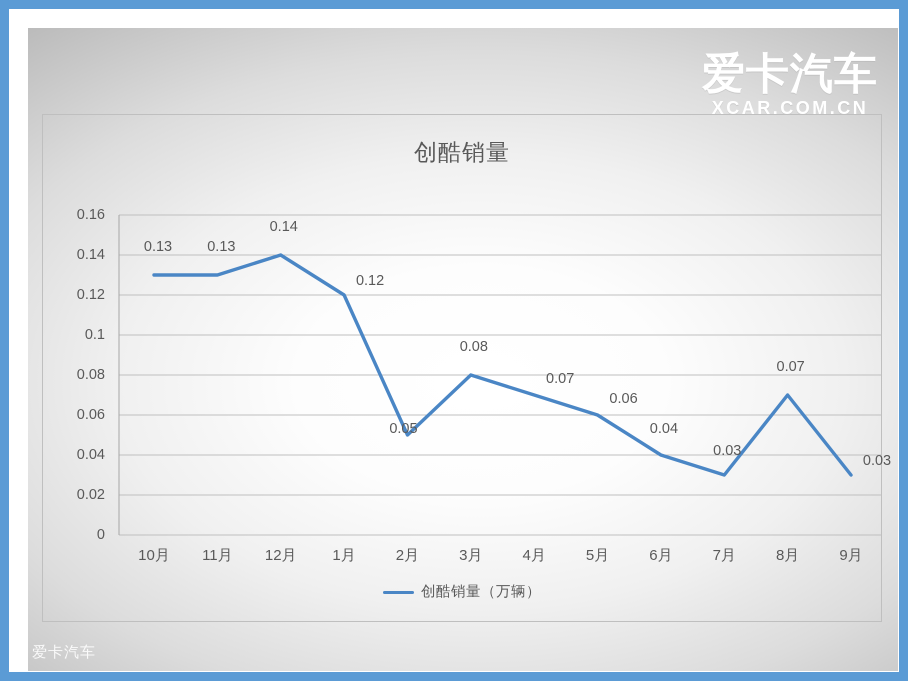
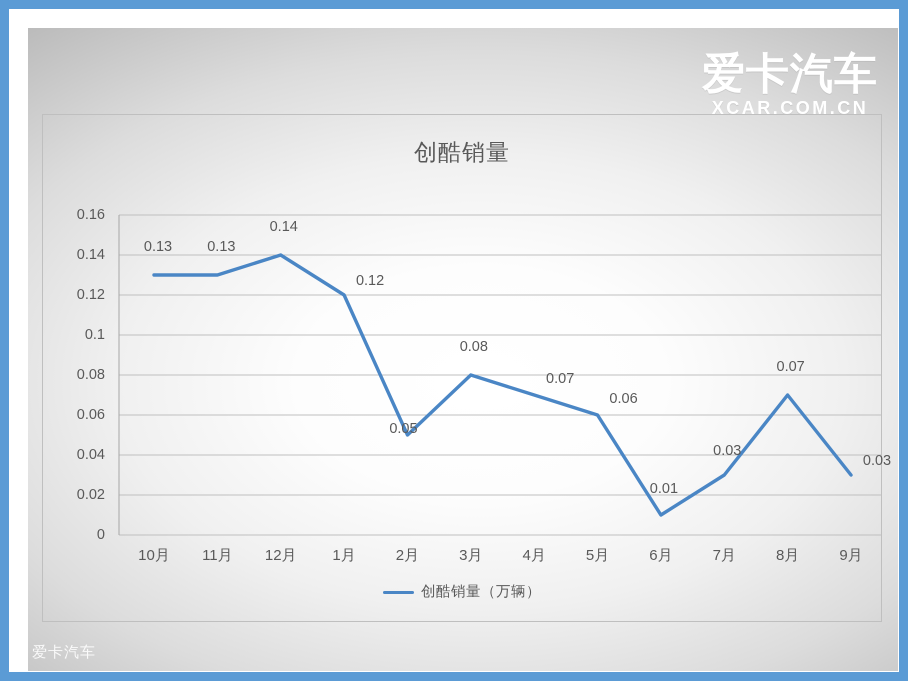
6月: 0.04 -> 0.01
